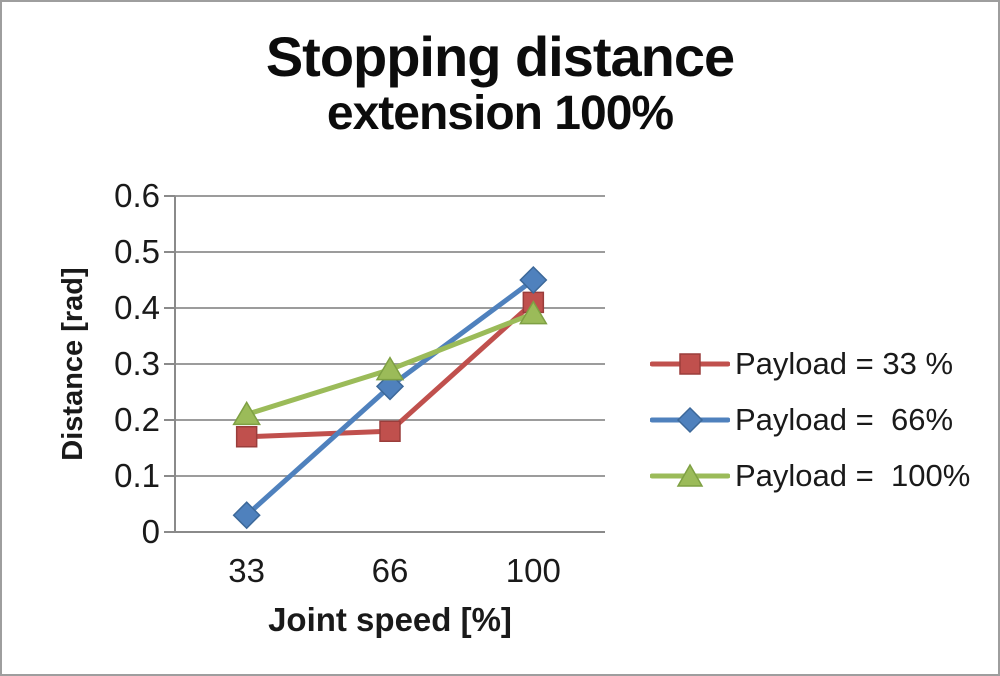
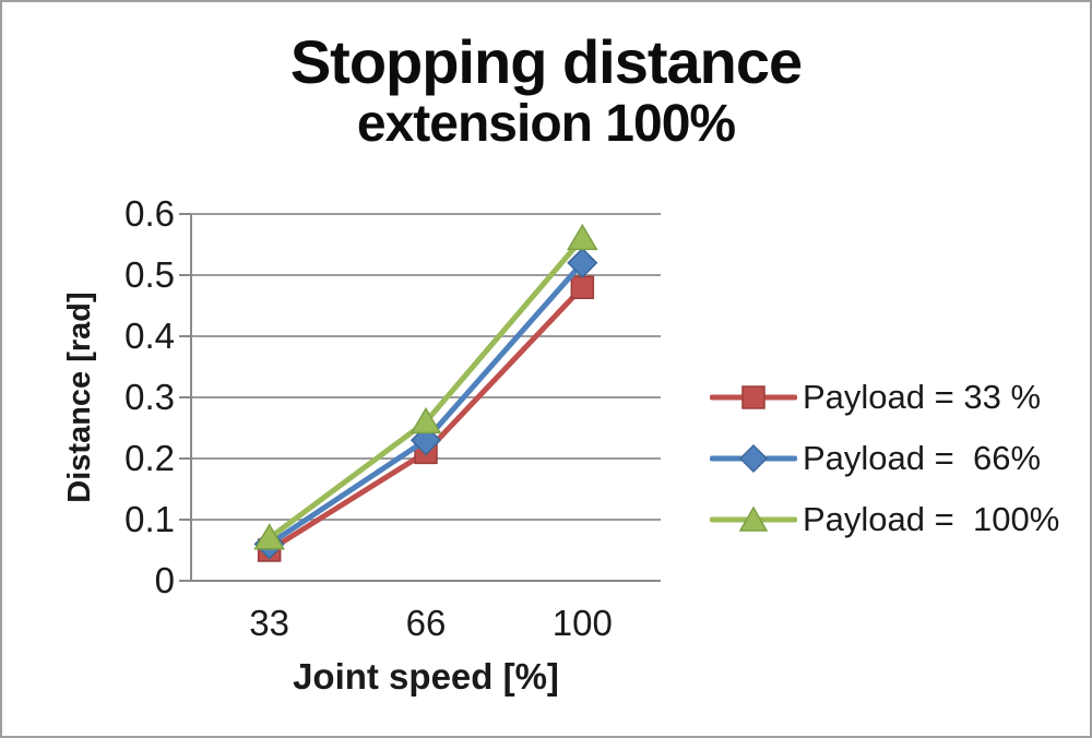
Payload = 33 %/33: 0.17 -> 0.05
Payload = 66%/33: 0.03 -> 0.06
Payload = 100%/33: 0.21 -> 0.07
Payload = 33 %/66: 0.18 -> 0.21
Payload = 66%/66: 0.26 -> 0.23
Payload = 100%/66: 0.29 -> 0.26
Payload = 33 %/100: 0.41 -> 0.48
Payload = 66%/100: 0.45 -> 0.52
Payload = 100%/100: 0.39 -> 0.56
